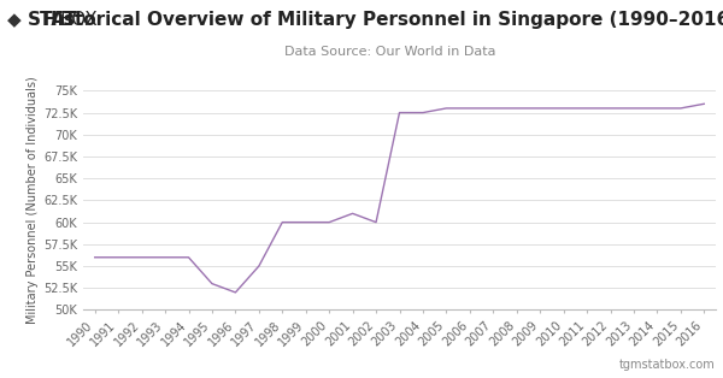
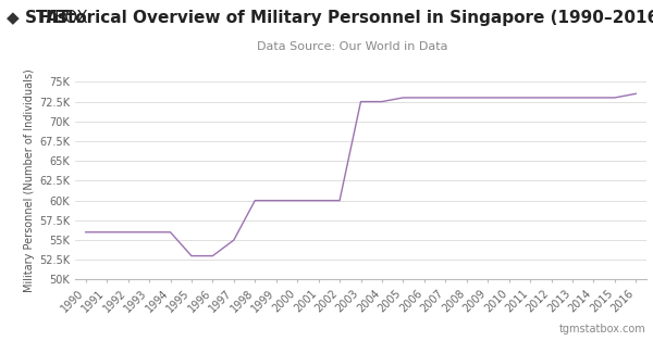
1996: 52.0K -> 53.0K
2001: 61.0K -> 60.0K
